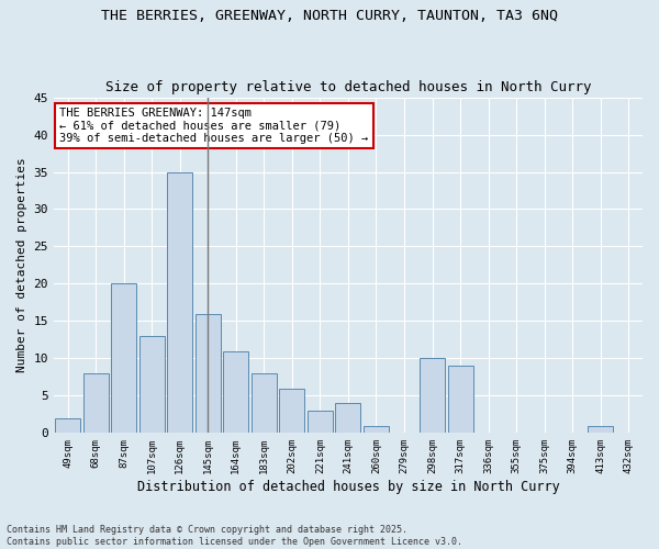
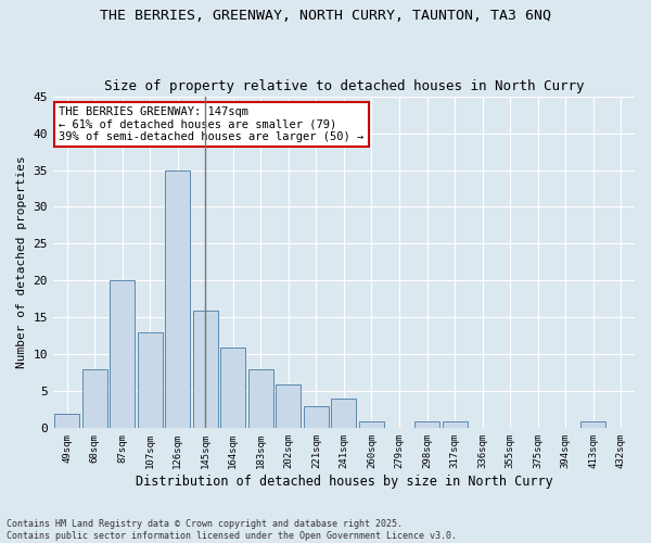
298sqm: 10 -> 1
317sqm: 9 -> 1
